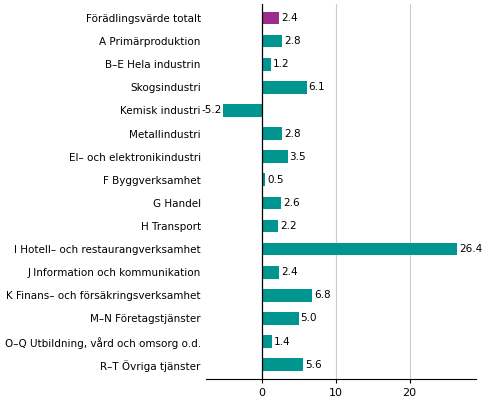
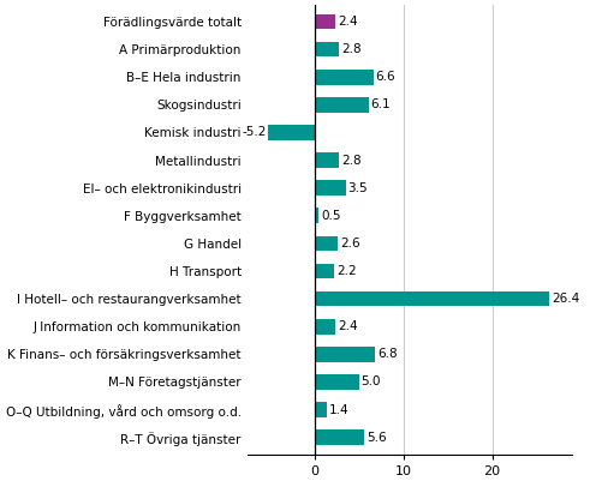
B–E Hela industrin: 1.2 -> 6.6
